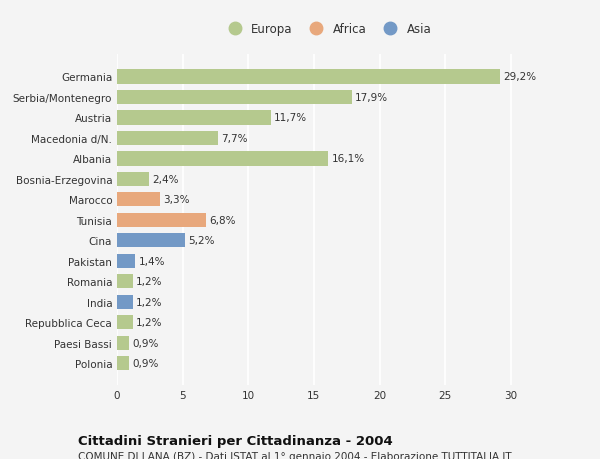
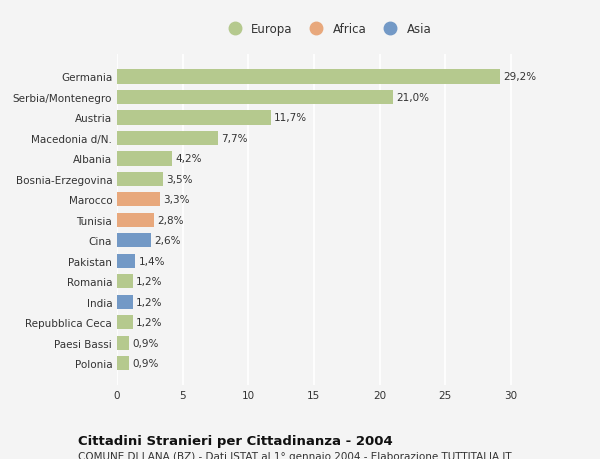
Serbia/Montenegro: 17,9% -> 21,0%
Albania: 16,1% -> 4,2%
Bosnia-Erzegovina: 2,4% -> 3,5%
Tunisia: 6,8% -> 2,8%
Cina: 5,2% -> 2,6%
